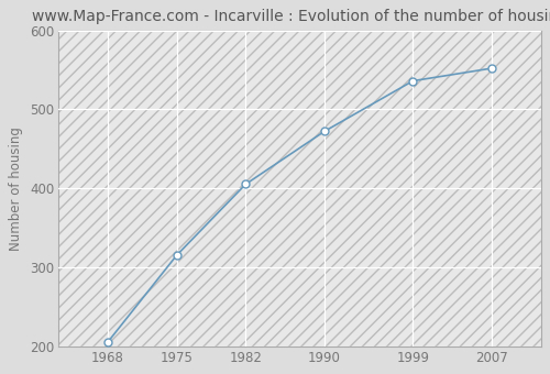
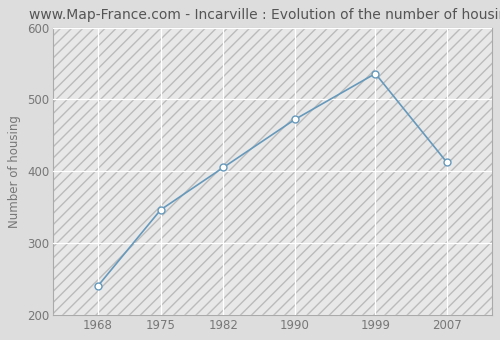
1968: 205 -> 240
1975: 315 -> 346
2007: 552 -> 412
